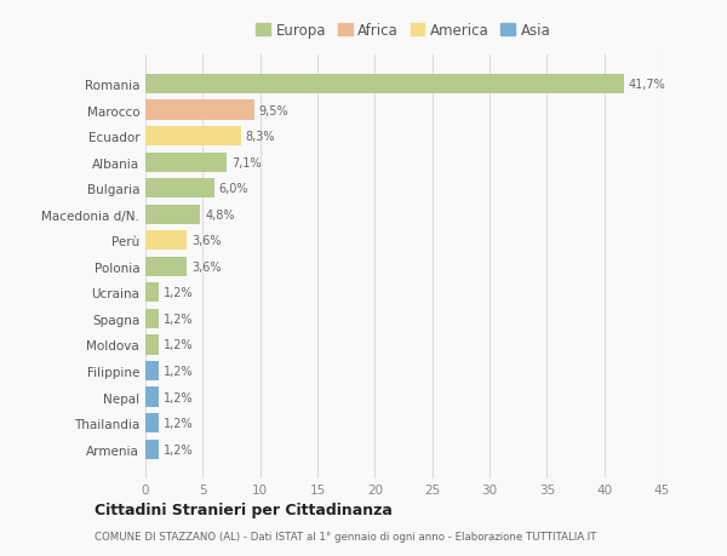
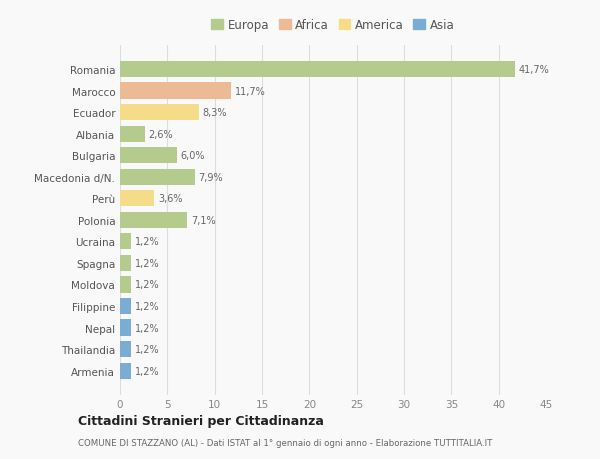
Marocco: 9,5% -> 11,7%
Albania: 7,1% -> 2,6%
Macedonia d/N.: 4,8% -> 7,9%
Polonia: 3,6% -> 7,1%
